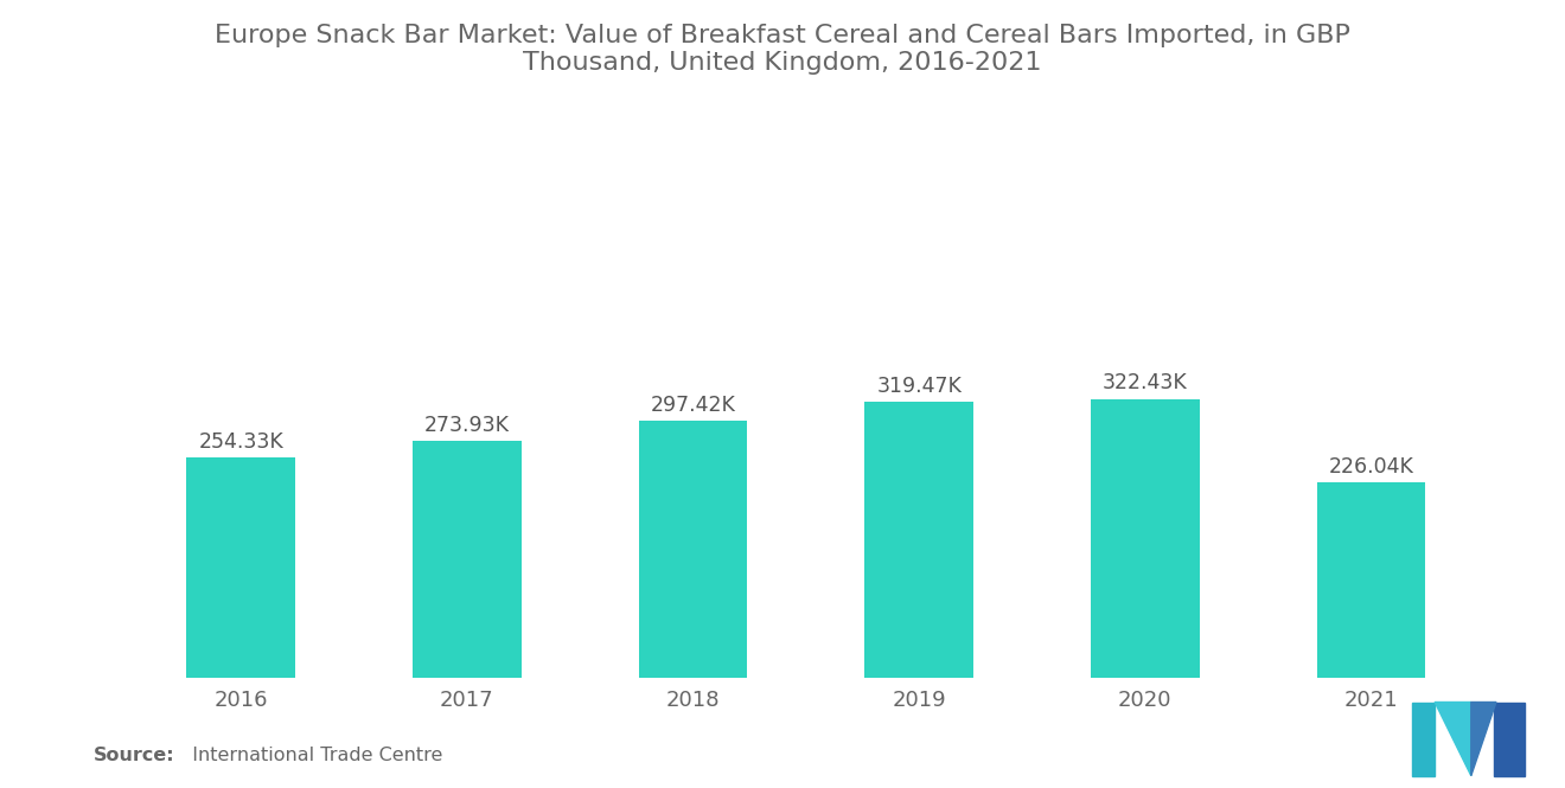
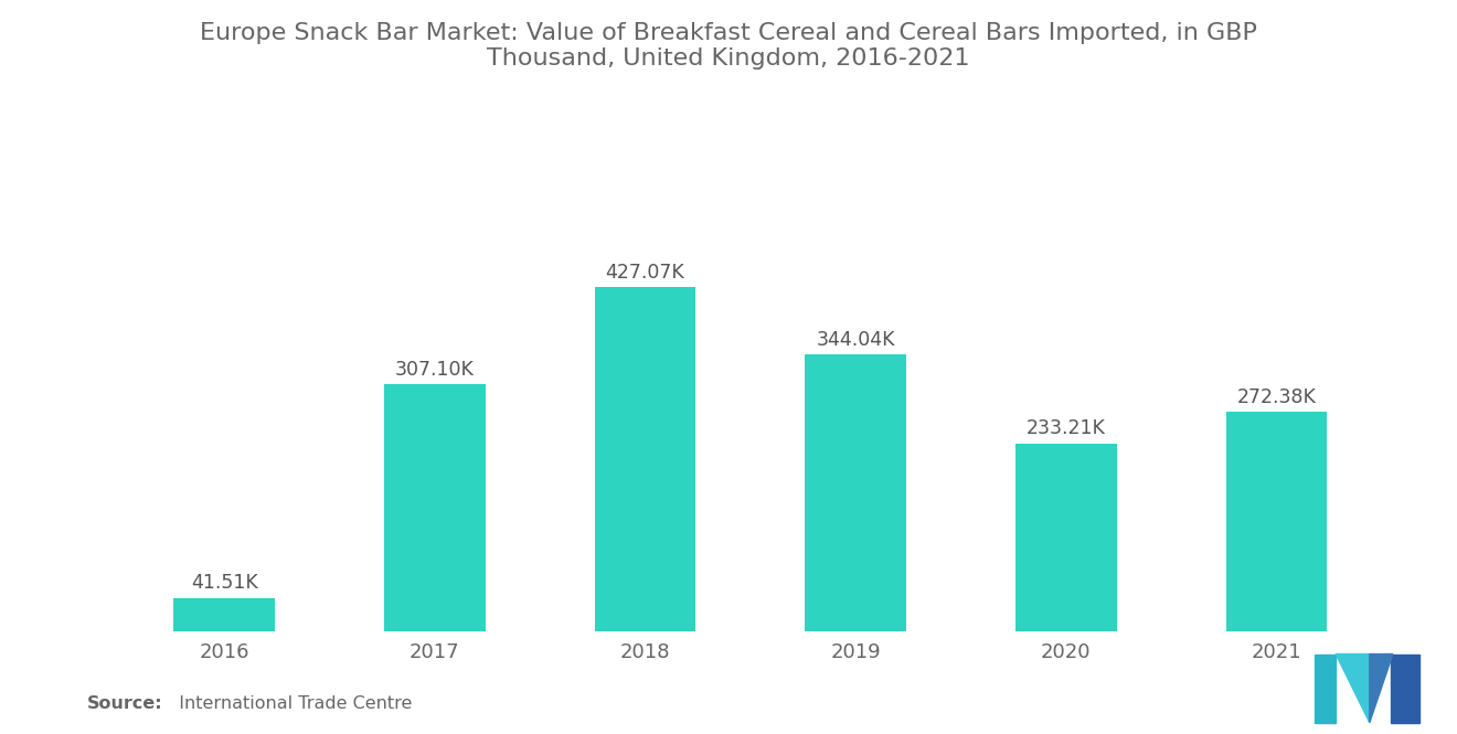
2016: 254.33K -> 41.51K
2017: 273.93K -> 307.10K
2018: 297.42K -> 427.07K
2019: 319.47K -> 344.04K
2020: 322.43K -> 233.21K
2021: 226.04K -> 272.38K
